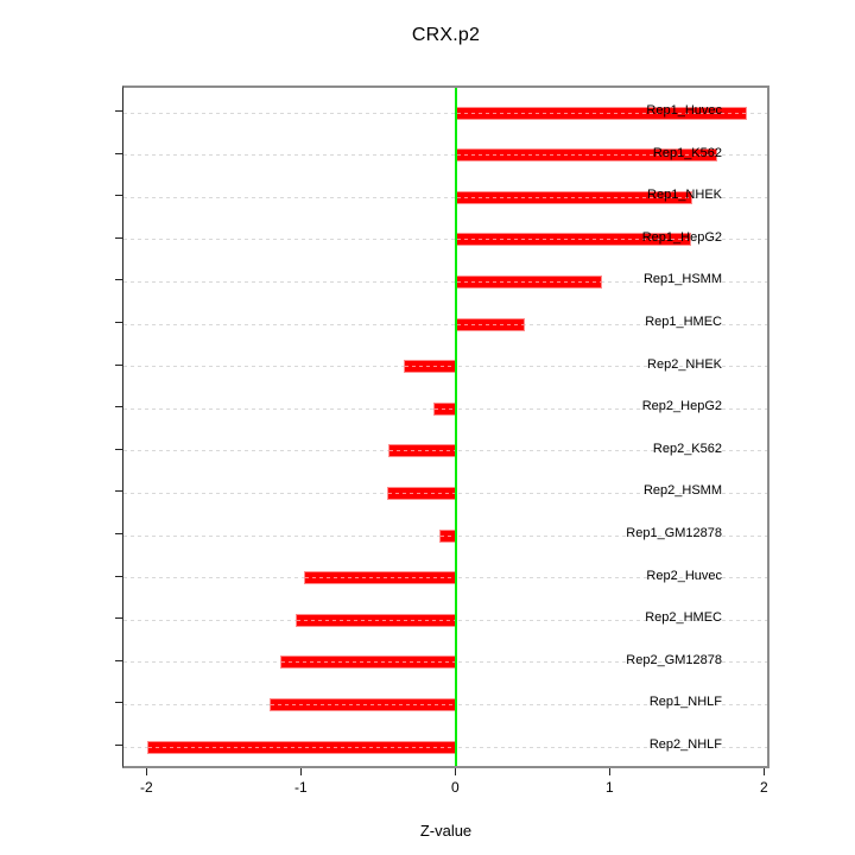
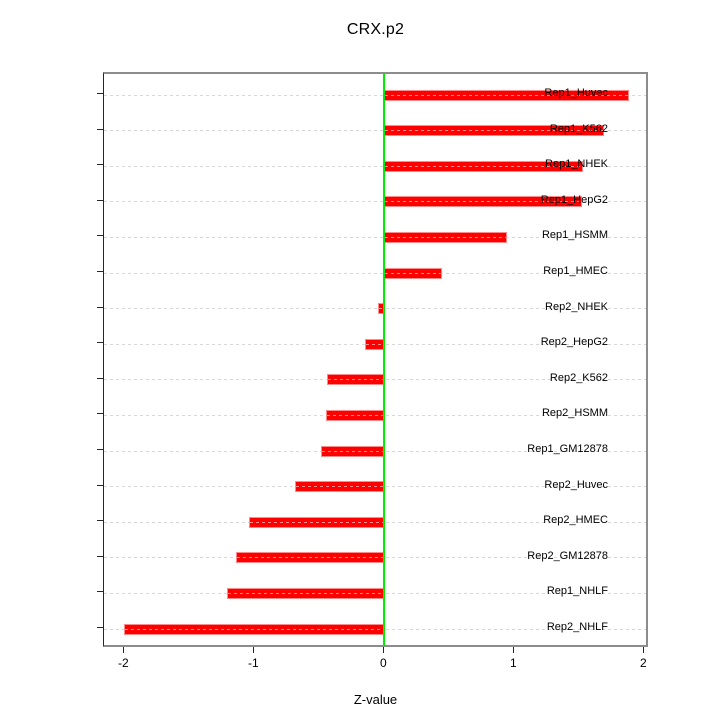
Rep2_NHEK: -0.34 -> -0.05
Rep1_GM12878: -0.11 -> -0.49
Rep2_Huvec: -0.99 -> -0.69
